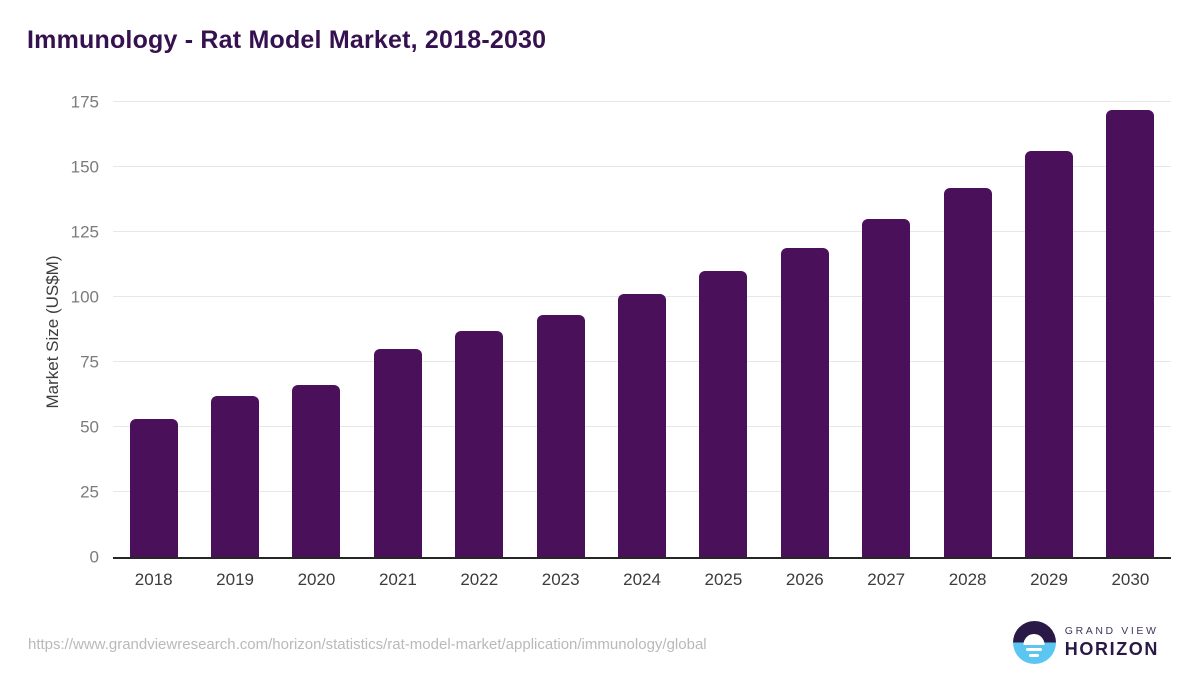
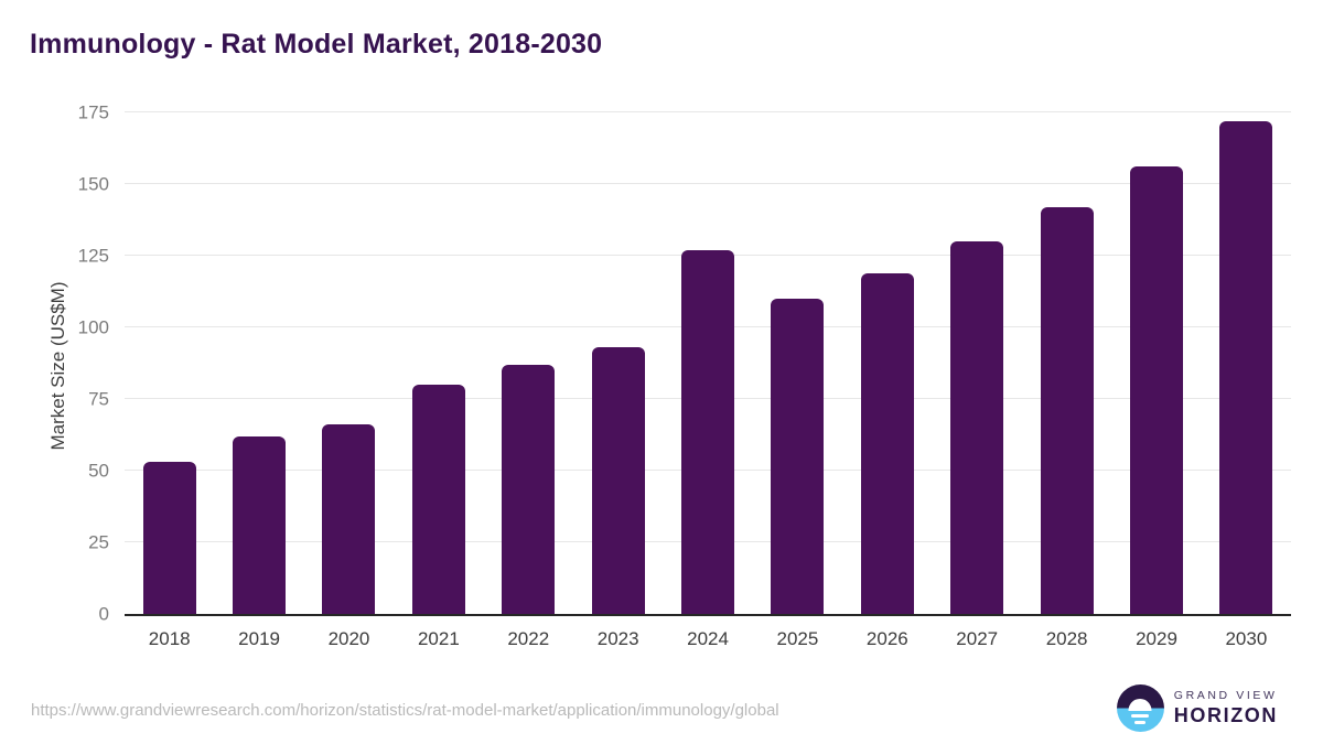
2024: 101 -> 127
